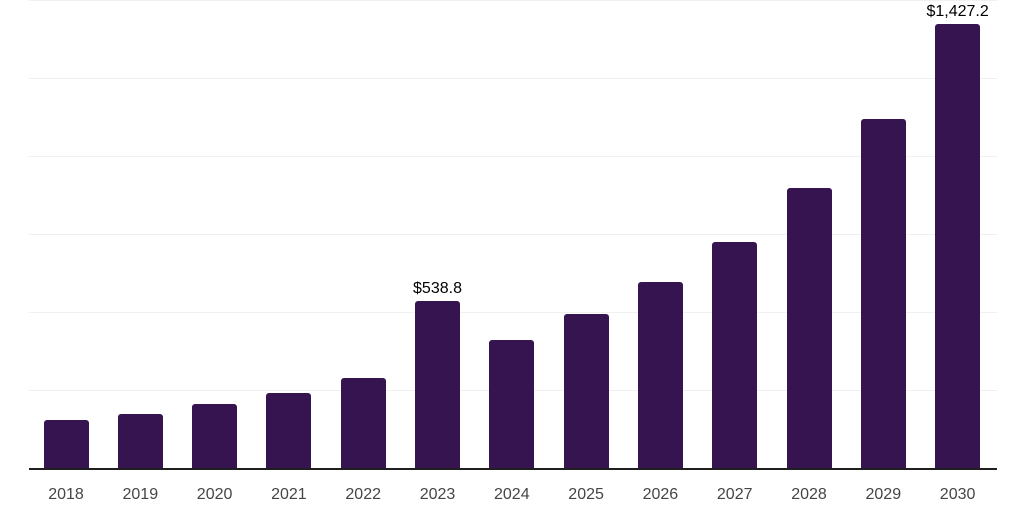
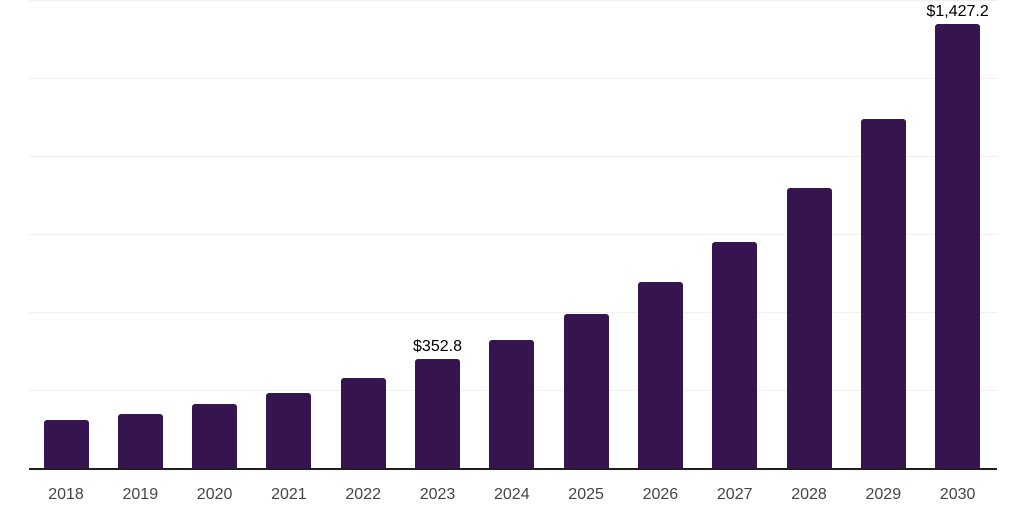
2023: $538.8 -> $352.8
